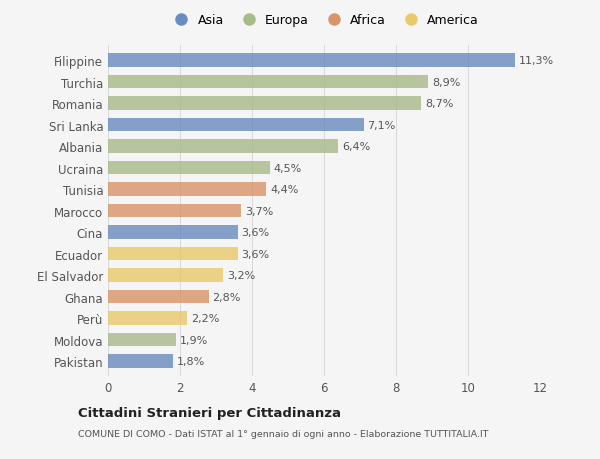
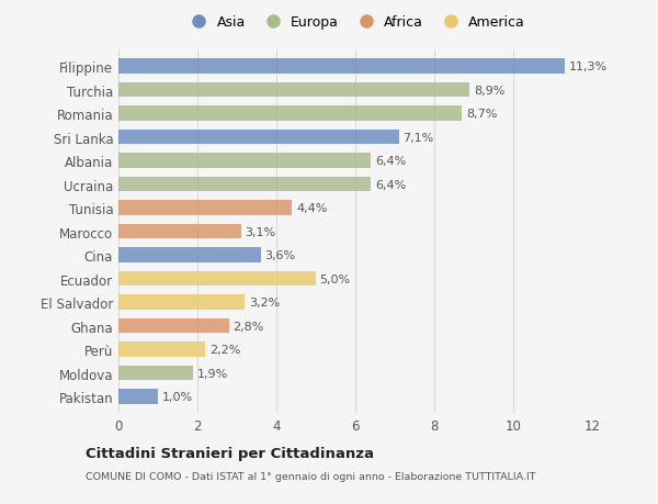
Ucraina: 4,5% -> 6,4%
Marocco: 3,7% -> 3,1%
Ecuador: 3,6% -> 5,0%
Pakistan: 1,8% -> 1,0%
